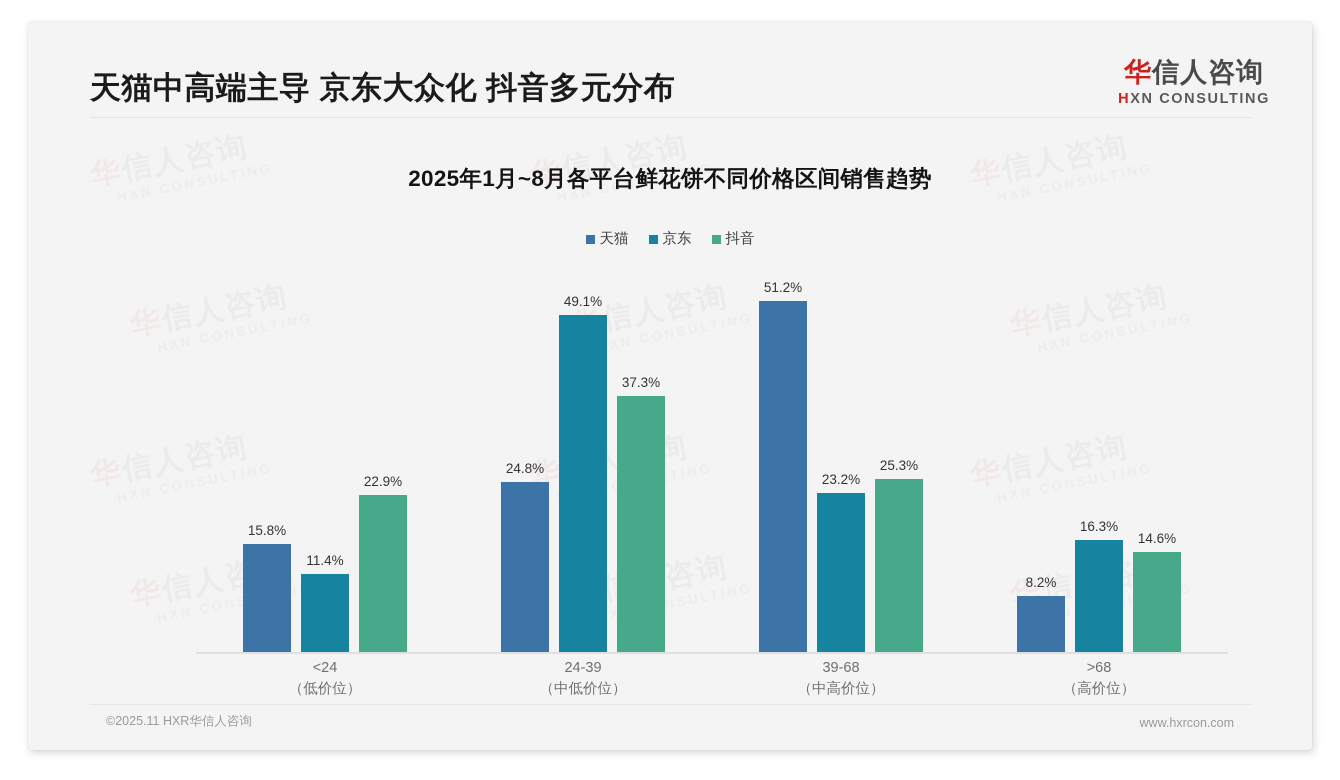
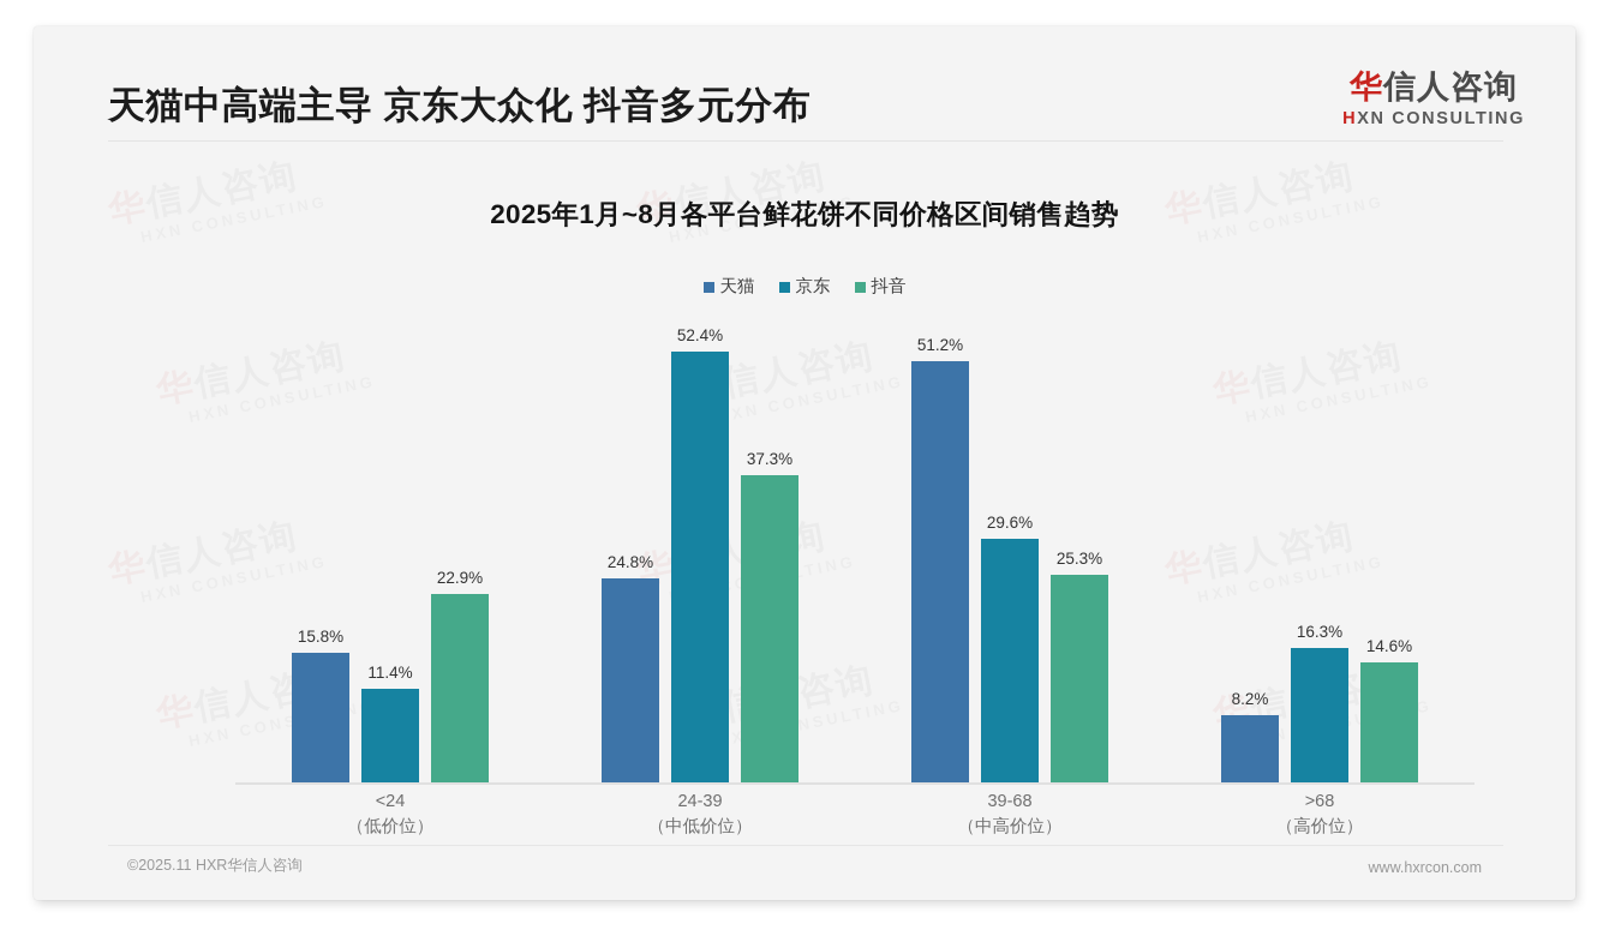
京东/24-39: 49.1% -> 52.4%
京东/39-68: 23.2% -> 29.6%
